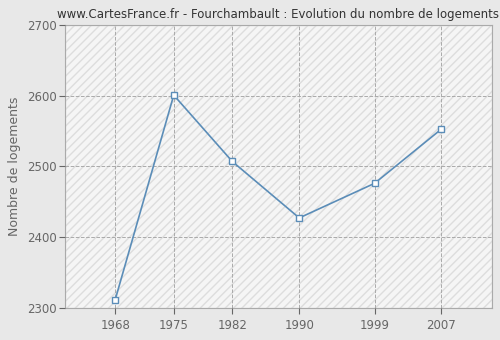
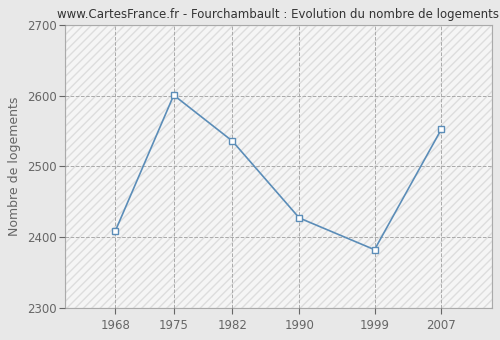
1968: 2311 -> 2408
1982: 2507 -> 2536
1999: 2476 -> 2382
